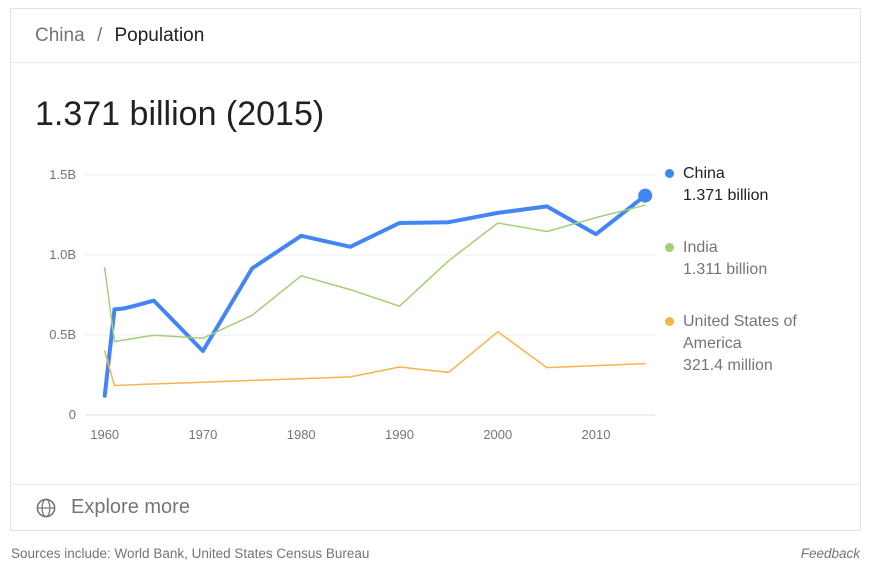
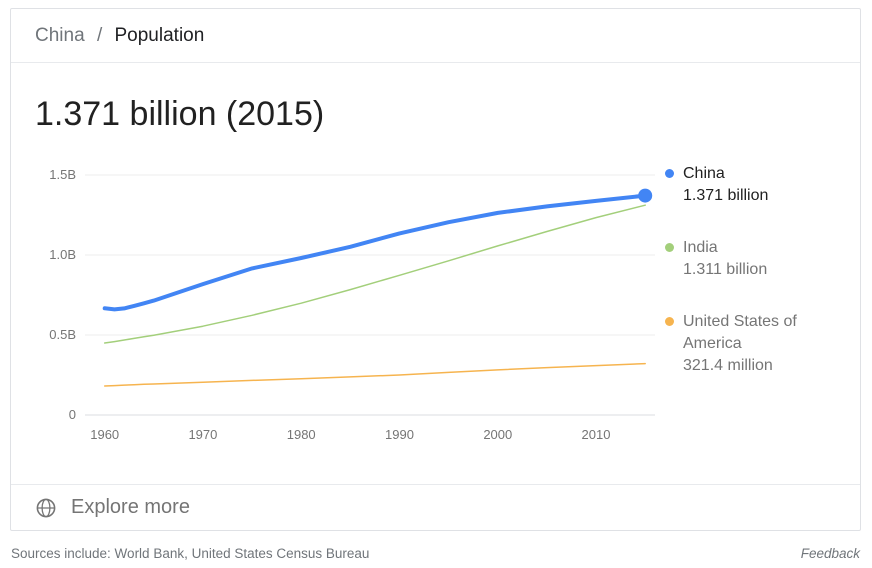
China/1960: 0.12B -> 0.67B
India/1960: 0.92B -> 0.45B
United States of America/1960: 0.40B -> 0.18B
China/1970: 0.40B -> 0.82B
India/1970: 0.48B -> 0.56B
China/1980: 1.12B -> 0.98B
India/1980: 0.87B -> 0.70B
China/1990: 1.20B -> 1.14B
India/1990: 0.68B -> 0.87B
United States of America/1990: 0.30B -> 0.25B
India/2000: 1.20B -> 1.06B
United States of America/2000: 0.52B -> 0.28B
China/2010: 1.13B -> 1.34B
